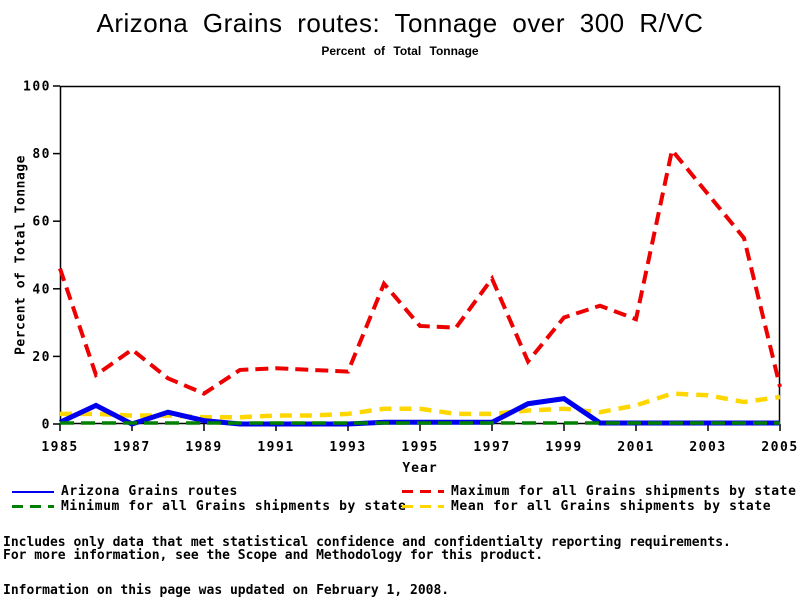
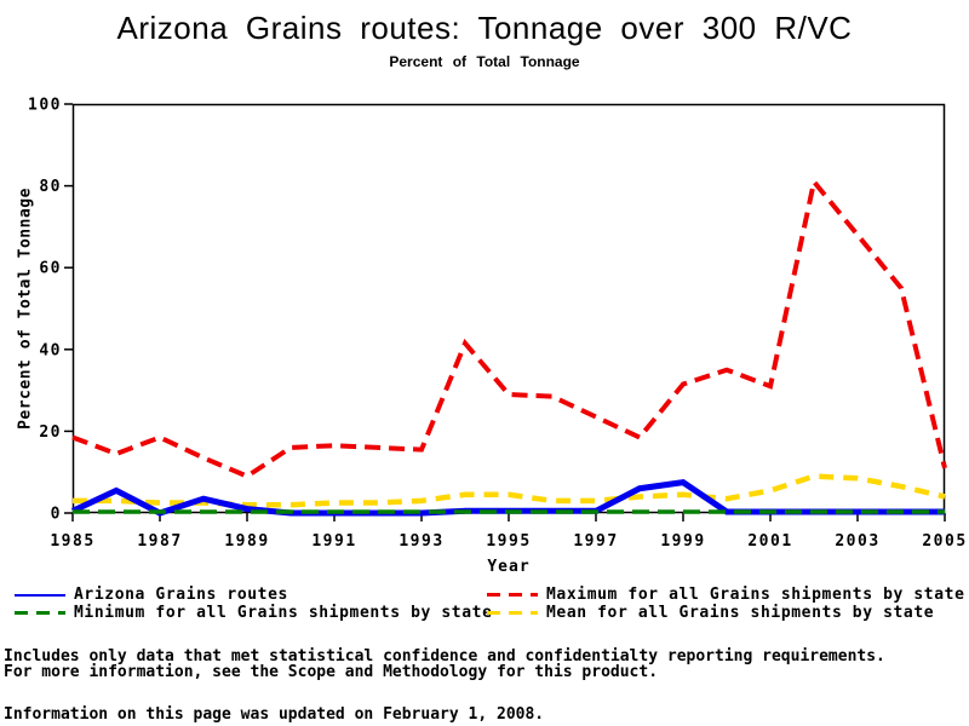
Maximum for all Grains shipments by state/1985: 46 -> 18
Maximum for all Grains shipments by state/1987: 22 -> 18
Maximum for all Grains shipments by state/1997: 43 -> 24
Mean for all Grains shipments by state/2005: 8 -> 4
